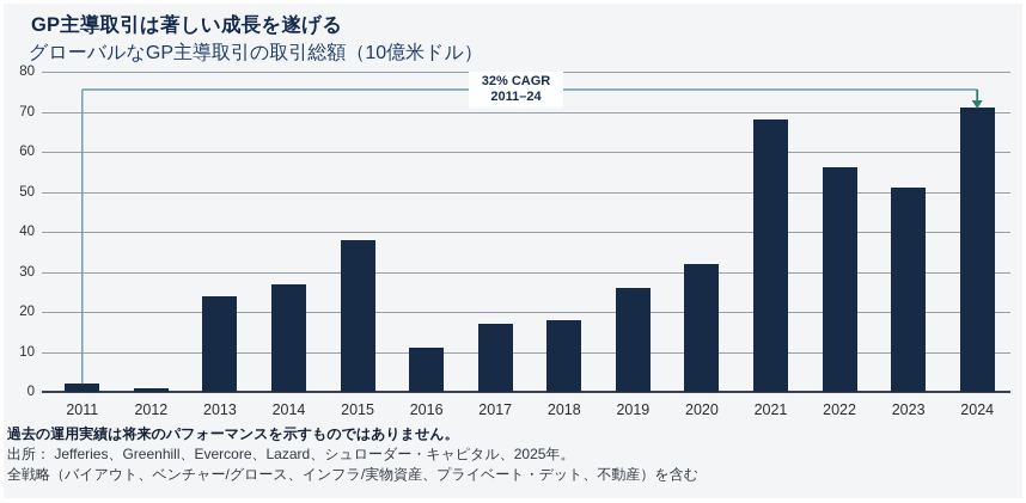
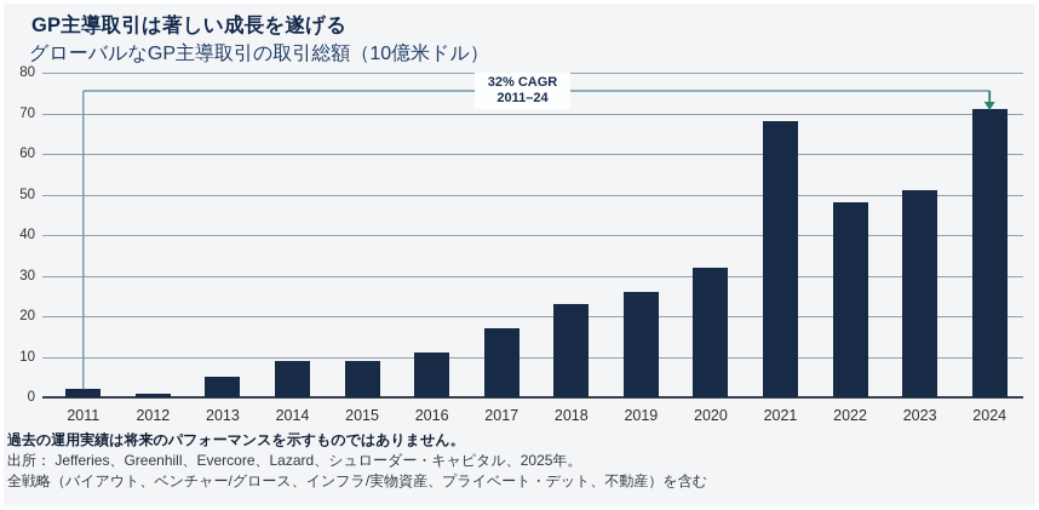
2013: 24 -> 5
2014: 27 -> 9
2015: 38 -> 9
2018: 18 -> 23
2022: 56 -> 48
